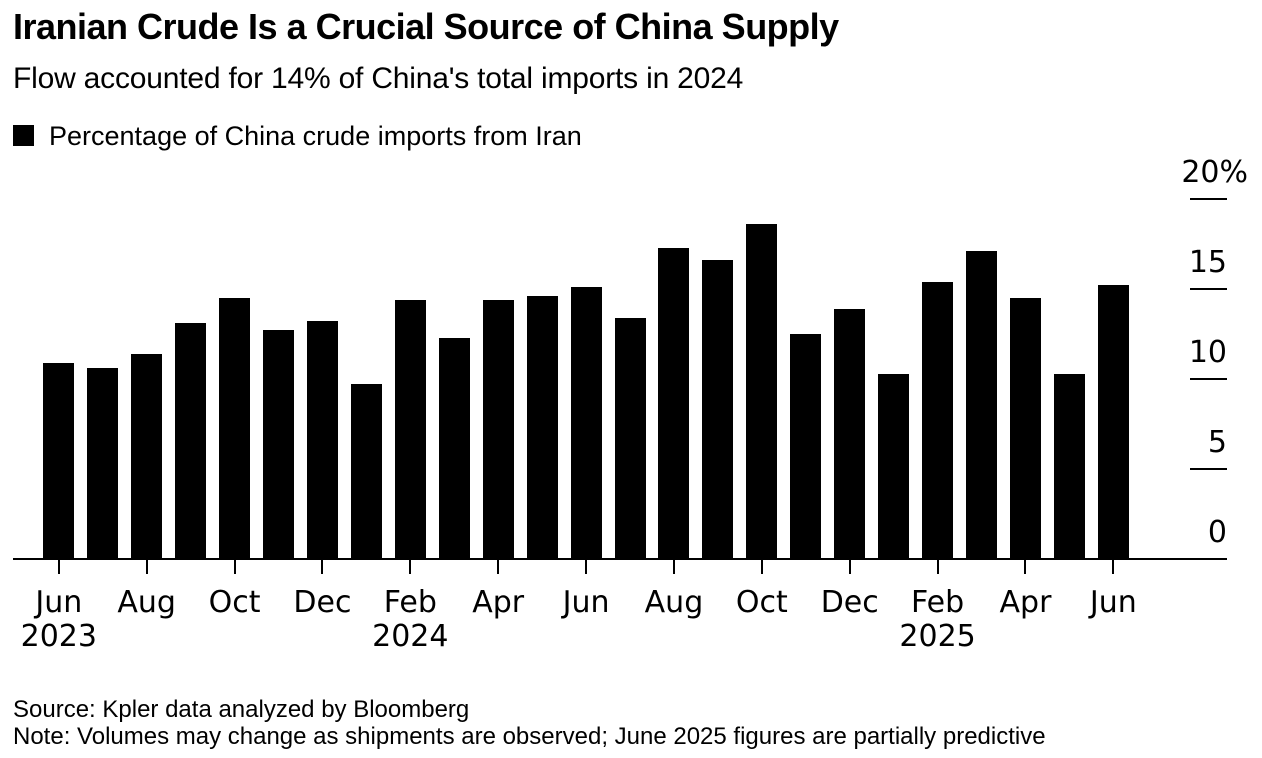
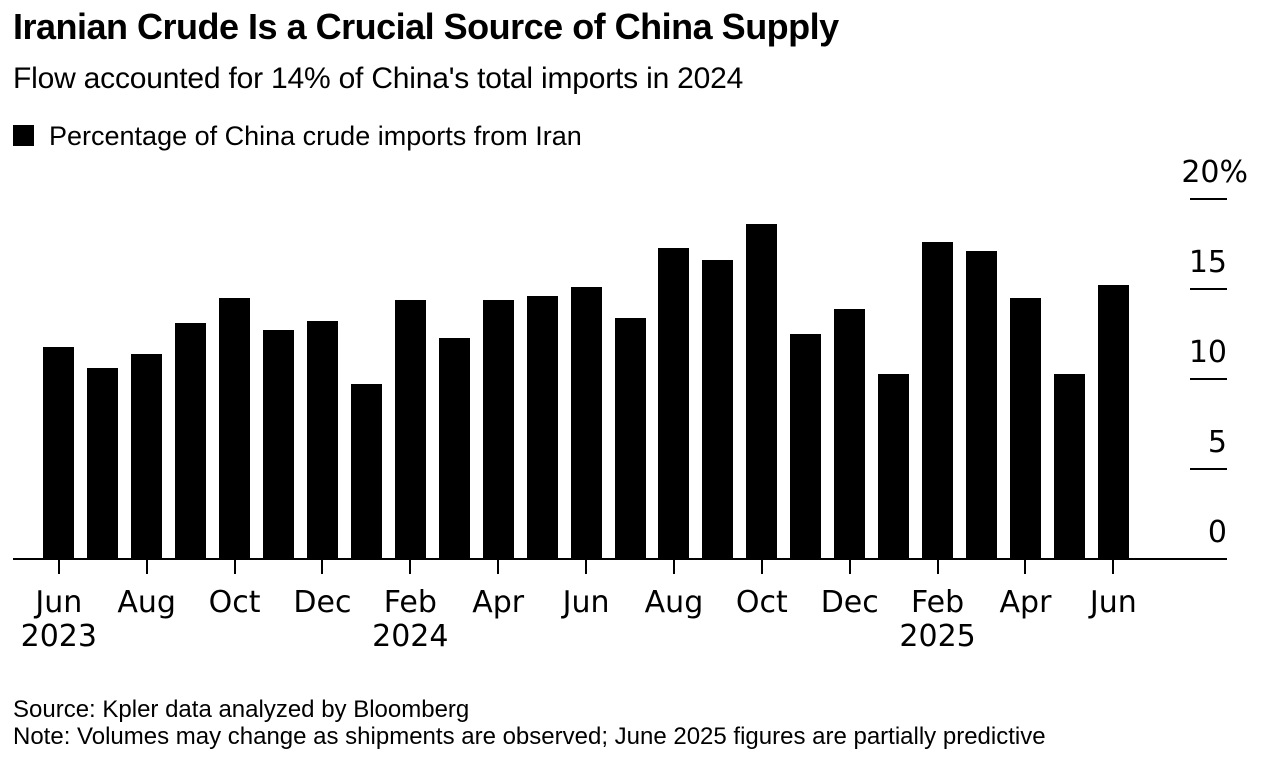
Jun 2023: 10.9 -> 11.8
Feb 2025: 15.4 -> 17.6
